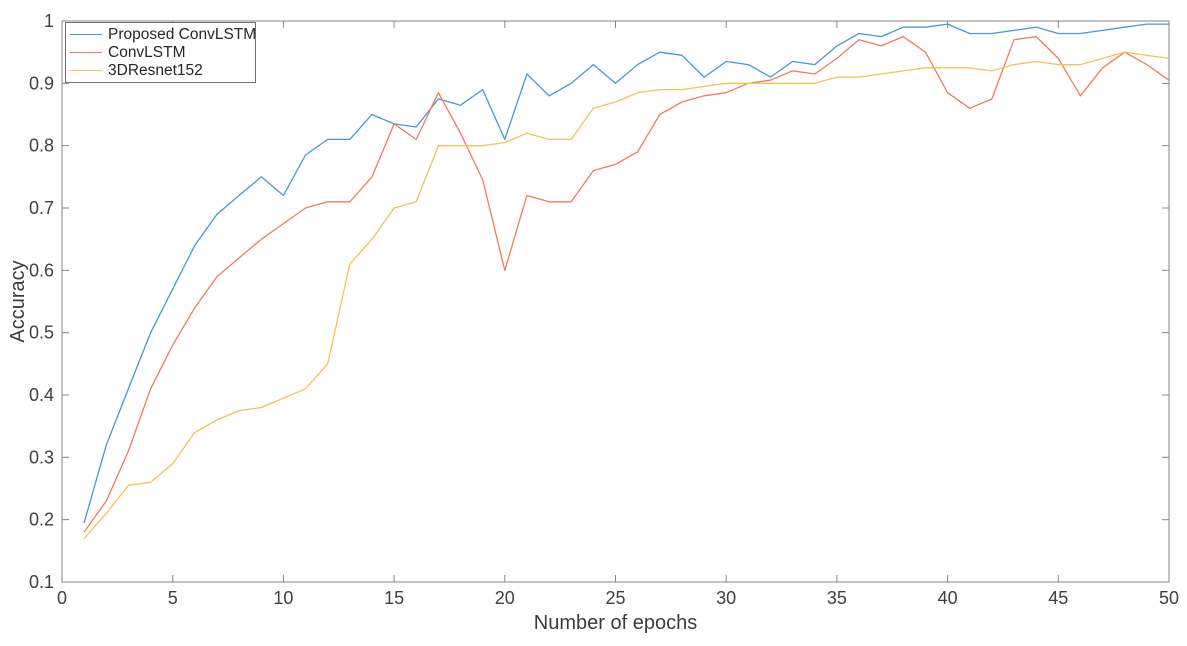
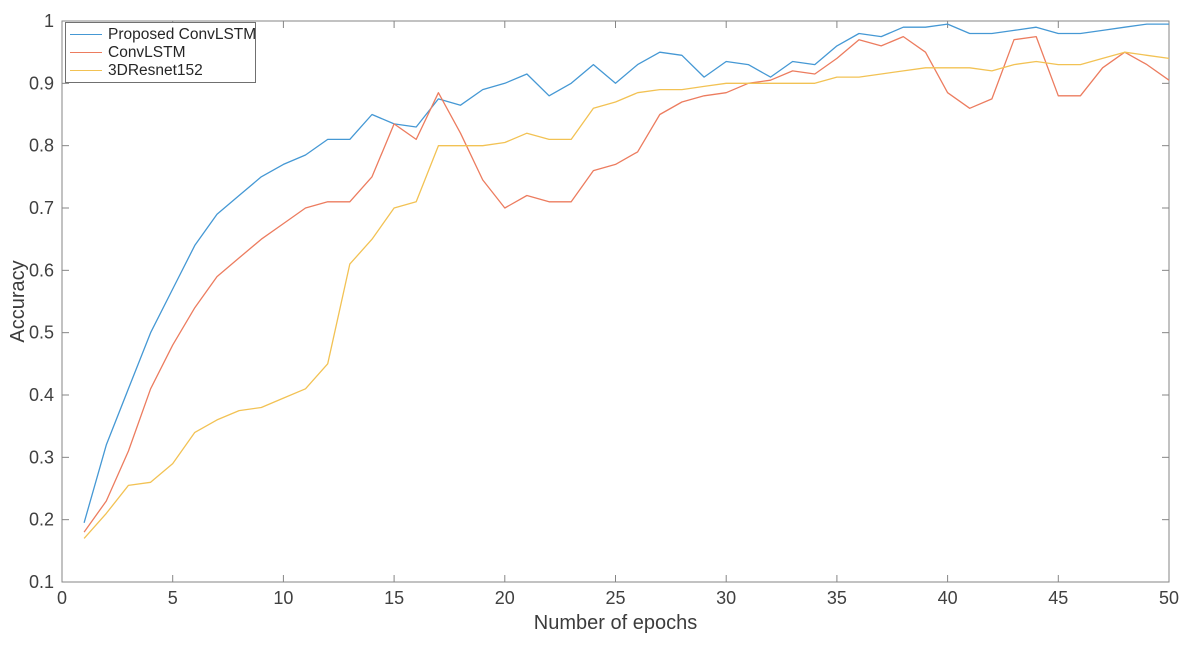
Proposed ConvLSTM/10: 0.72 -> 0.77
Proposed ConvLSTM/20: 0.81 -> 0.90
ConvLSTM/20: 0.60 -> 0.70
ConvLSTM/45: 0.94 -> 0.88
